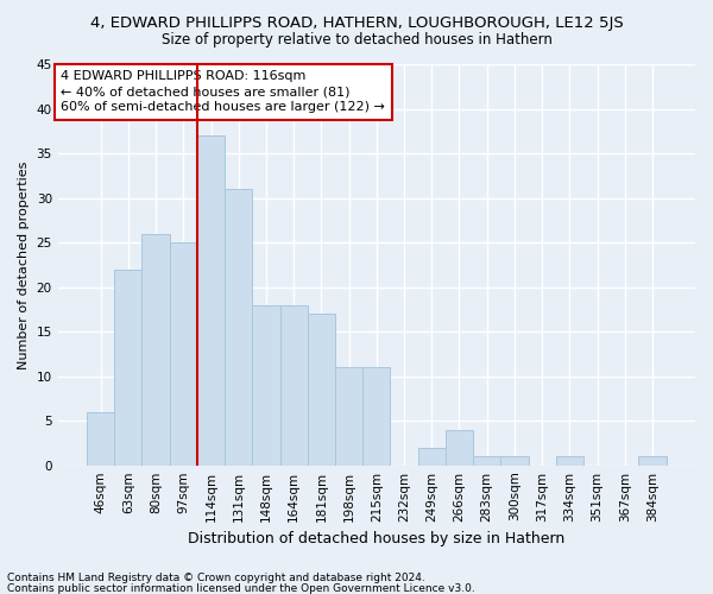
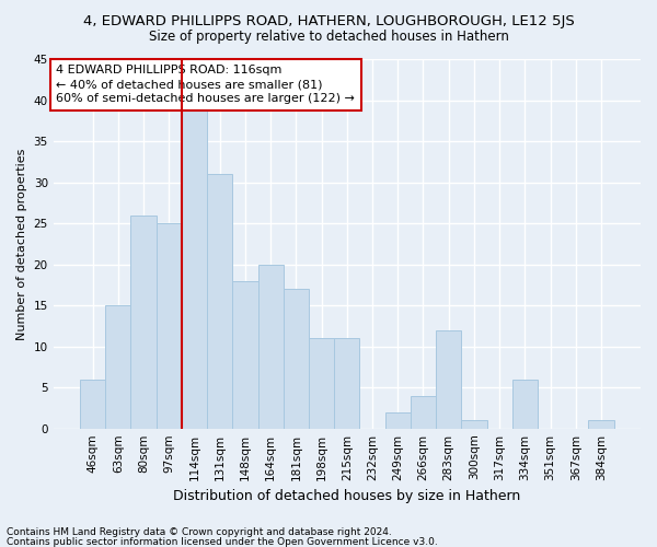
63sqm: 22 -> 15
114sqm: 37 -> 39
164sqm: 18 -> 20
283sqm: 1 -> 12
334sqm: 1 -> 6
